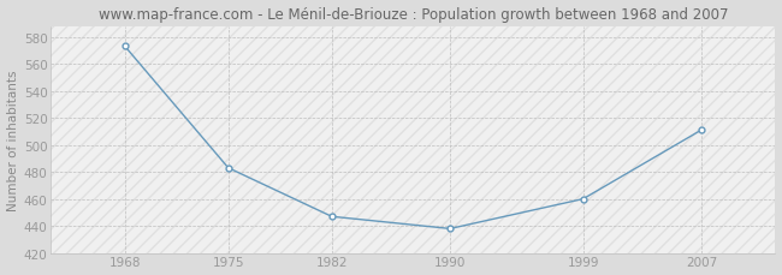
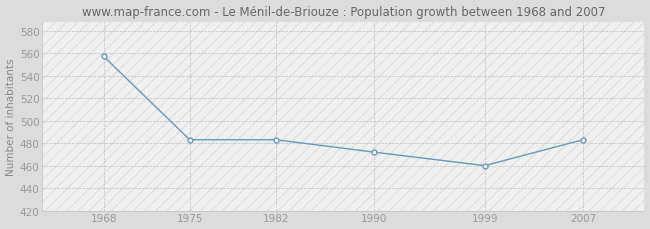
1968: 573 -> 557
1982: 447 -> 483
1990: 438 -> 472
2007: 511 -> 483
